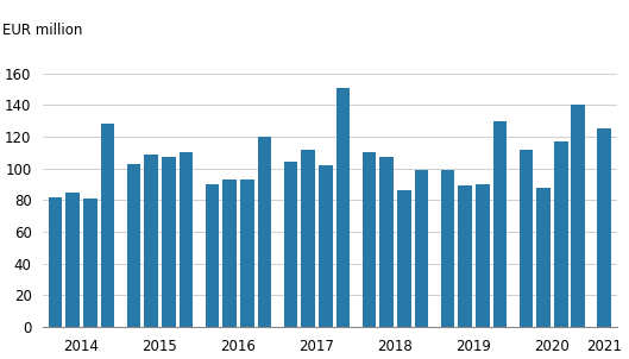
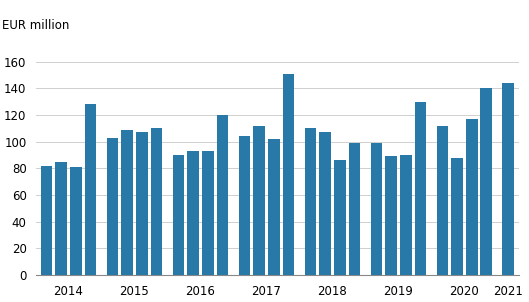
2021: 125 -> 144
